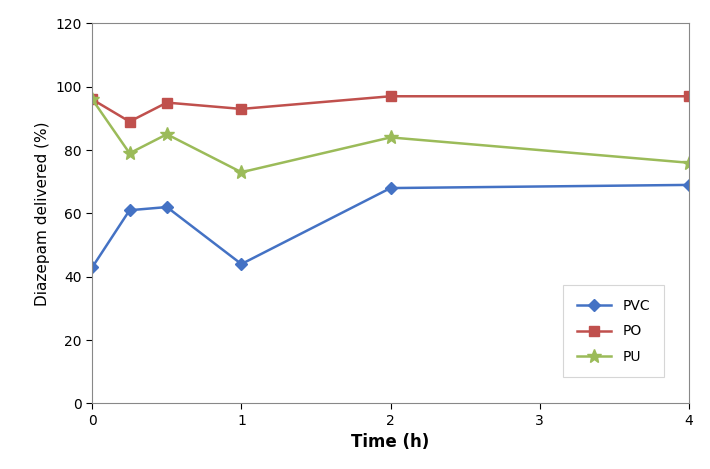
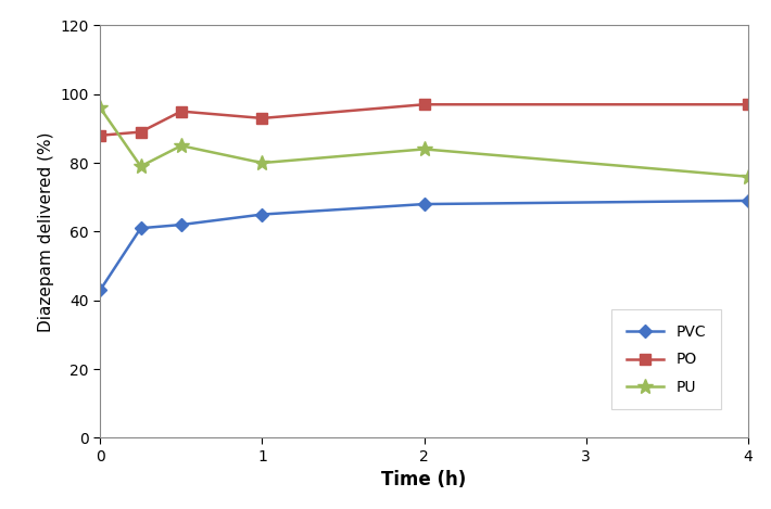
PO/0: 96 -> 88
PVC/1: 44 -> 65
PU/1: 73 -> 80
